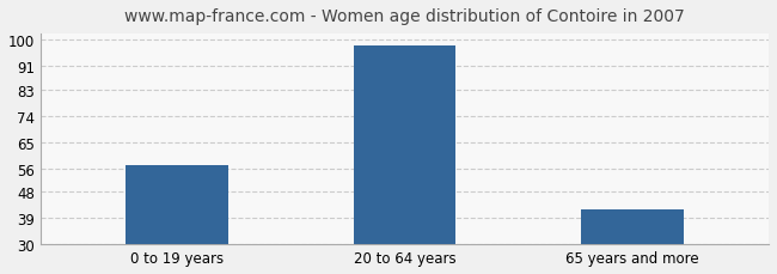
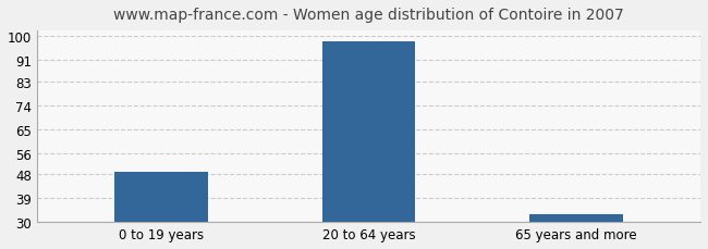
0 to 19 years: 57 -> 49
65 years and more: 42 -> 33
